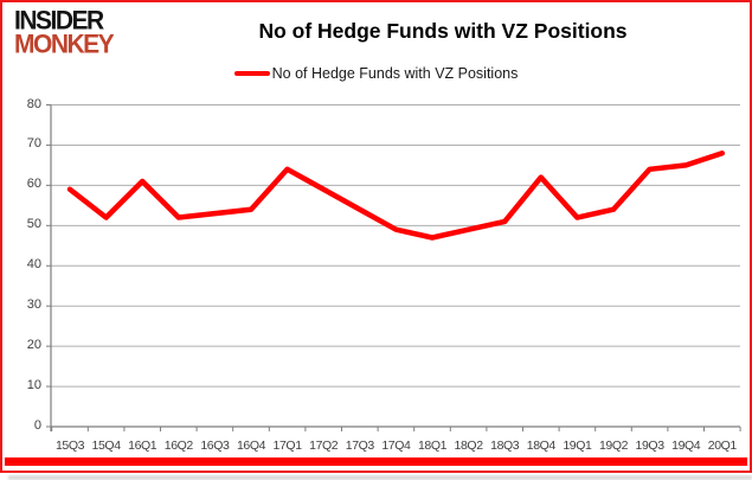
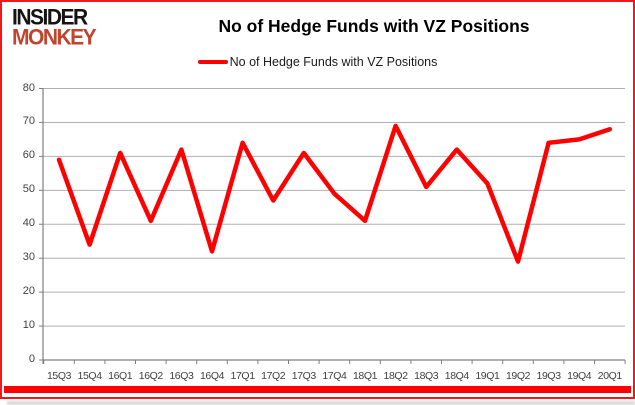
15Q4: 52 -> 34
16Q2: 52 -> 41
16Q3: 53 -> 62
16Q4: 54 -> 32
17Q2: 59 -> 47
17Q3: 54 -> 61
18Q1: 47 -> 41
18Q2: 49 -> 69
19Q2: 54 -> 29
